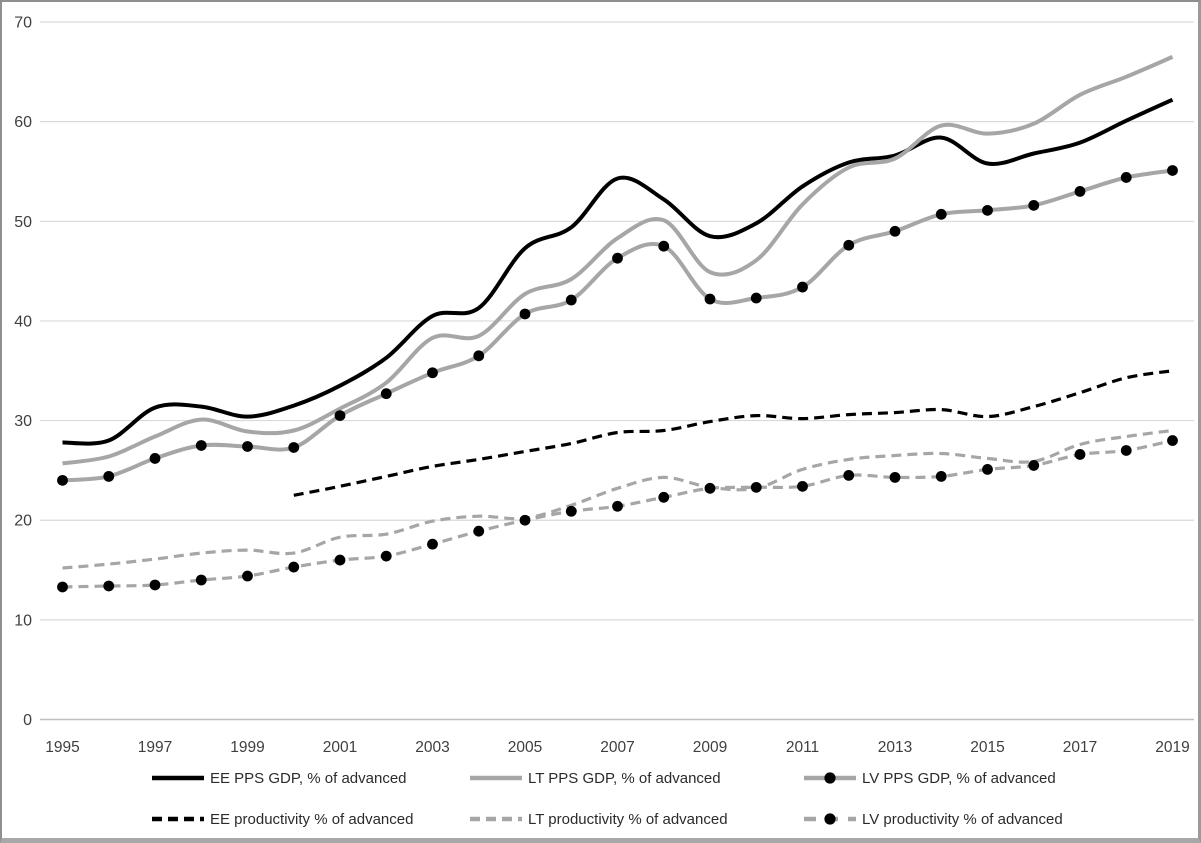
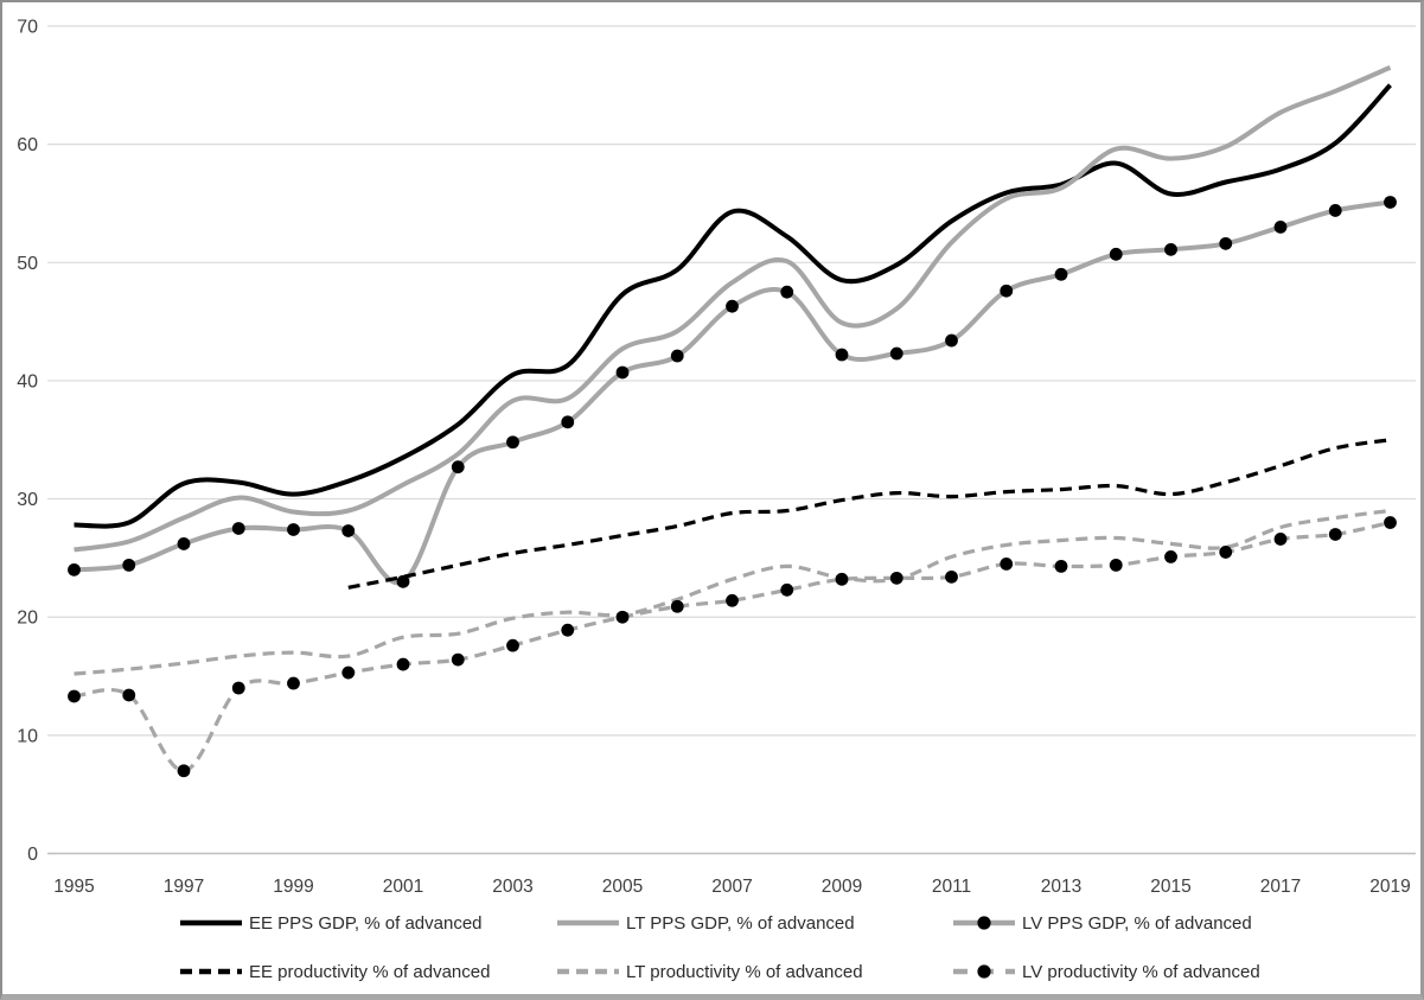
LV productivity % of advanced/1997: 14 -> 7
LV PPS GDP, % of advanced/2001: 30 -> 23
EE PPS GDP, % of advanced/2019: 62 -> 65
